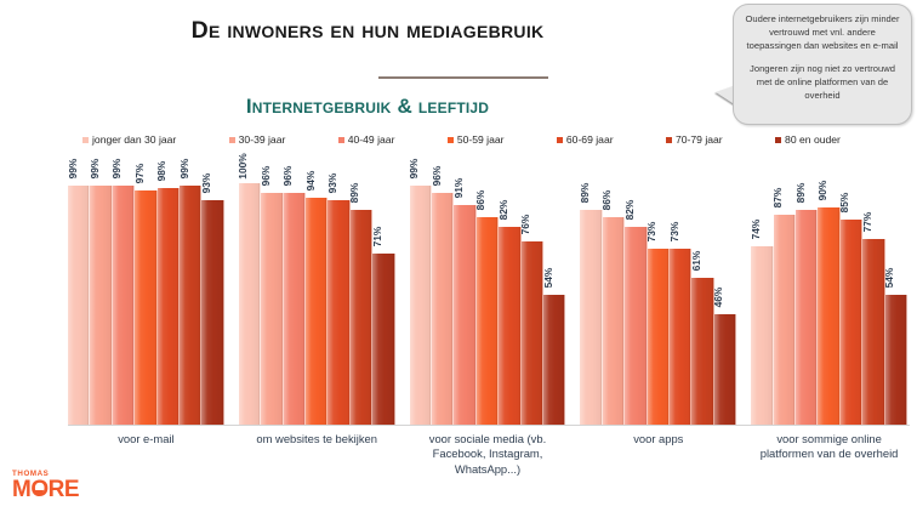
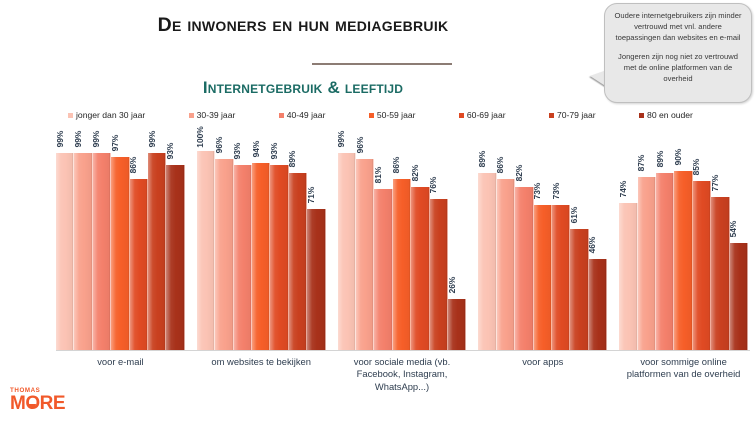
60-69 jaar/voor e-mail: 98% -> 86%
40-49 jaar/om websites te bekijken: 96% -> 93%
40-49 jaar/voor sociale media (vb. Facebook, Instagram, WhatsApp...): 91% -> 81%
80 en ouder/voor sociale media (vb. Facebook, Instagram, WhatsApp...): 54% -> 26%
